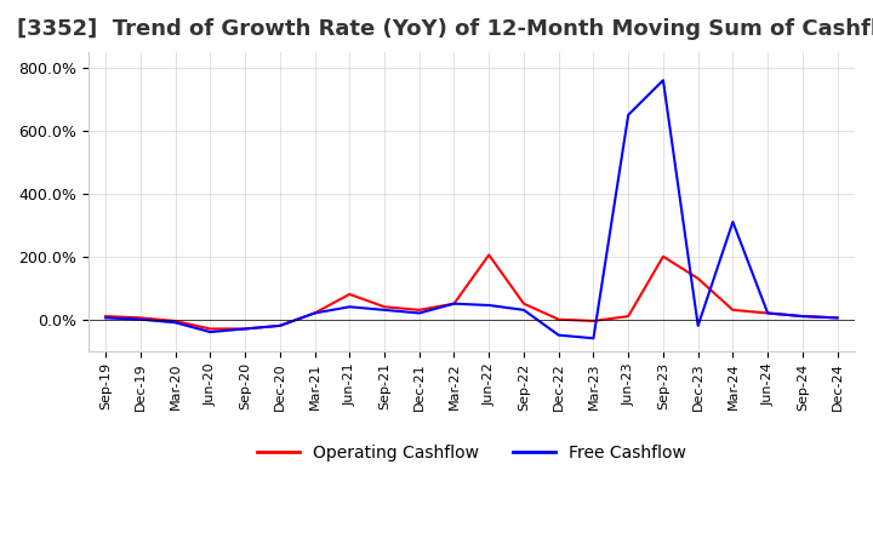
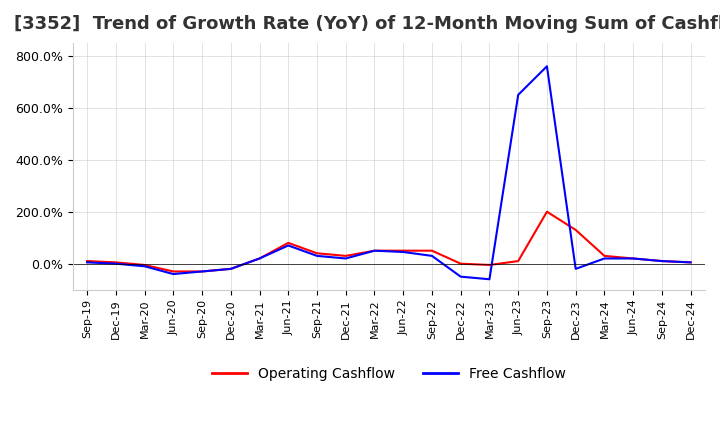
Free Cashflow/Jun-21: 40% -> 70%
Operating Cashflow/Jun-22: 205% -> 50%
Free Cashflow/Mar-24: 310% -> 20%
